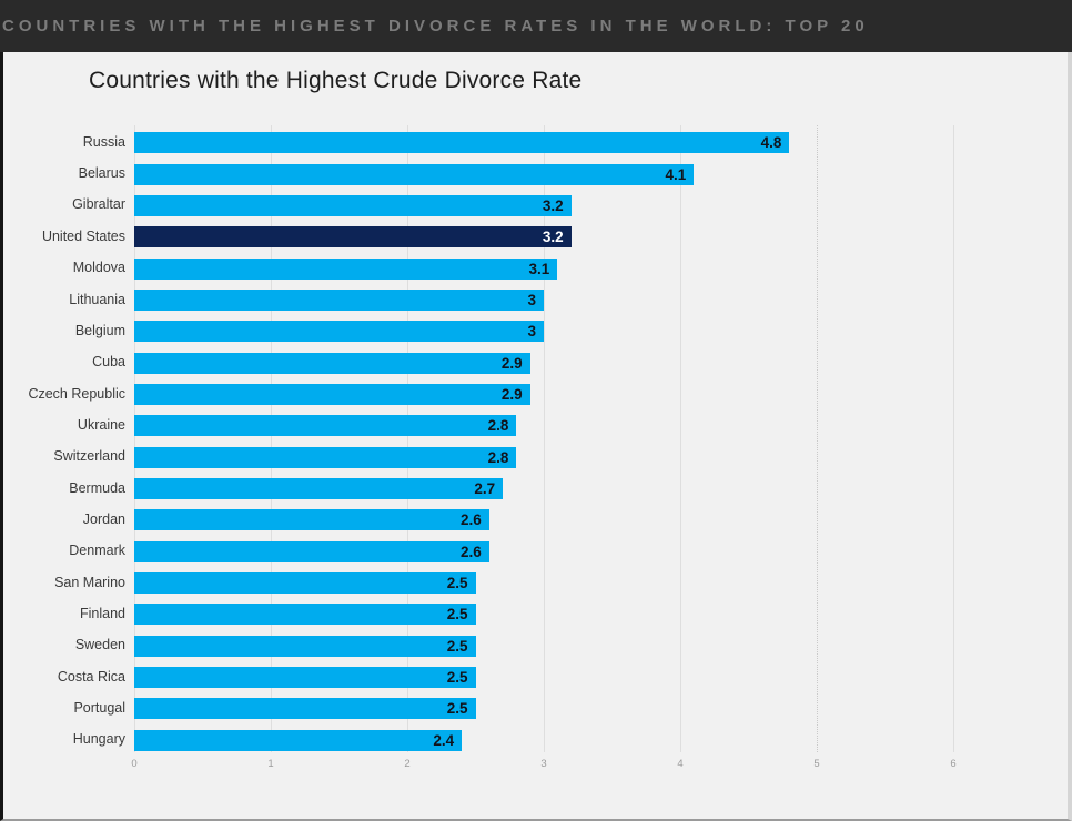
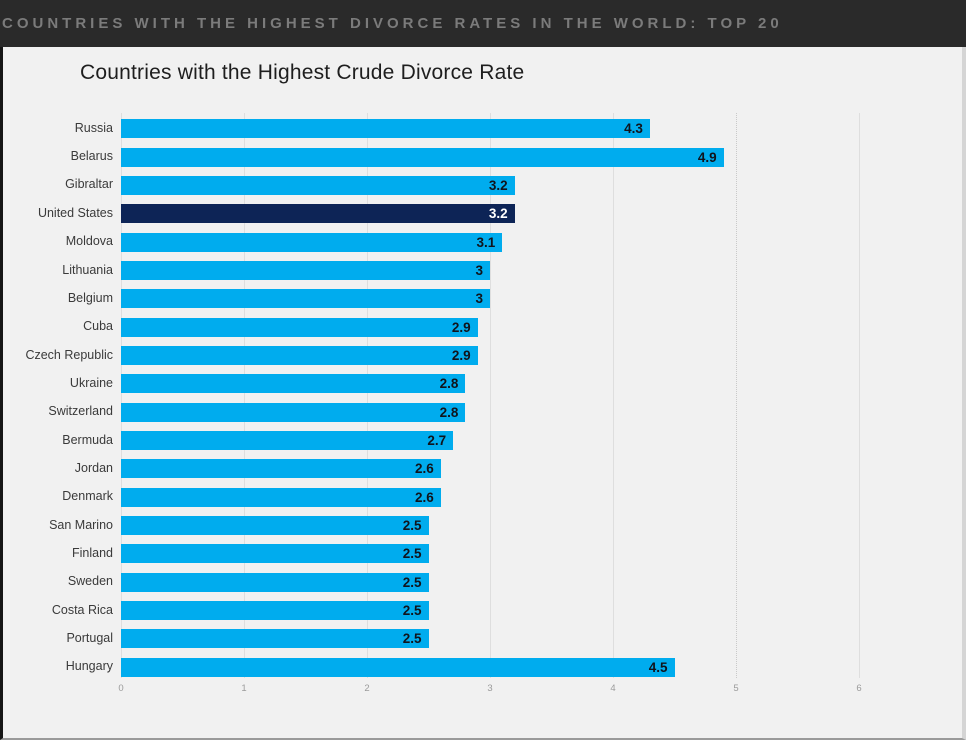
Russia: 4.8 -> 4.3
Belarus: 4.1 -> 4.9
Hungary: 2.4 -> 4.5
